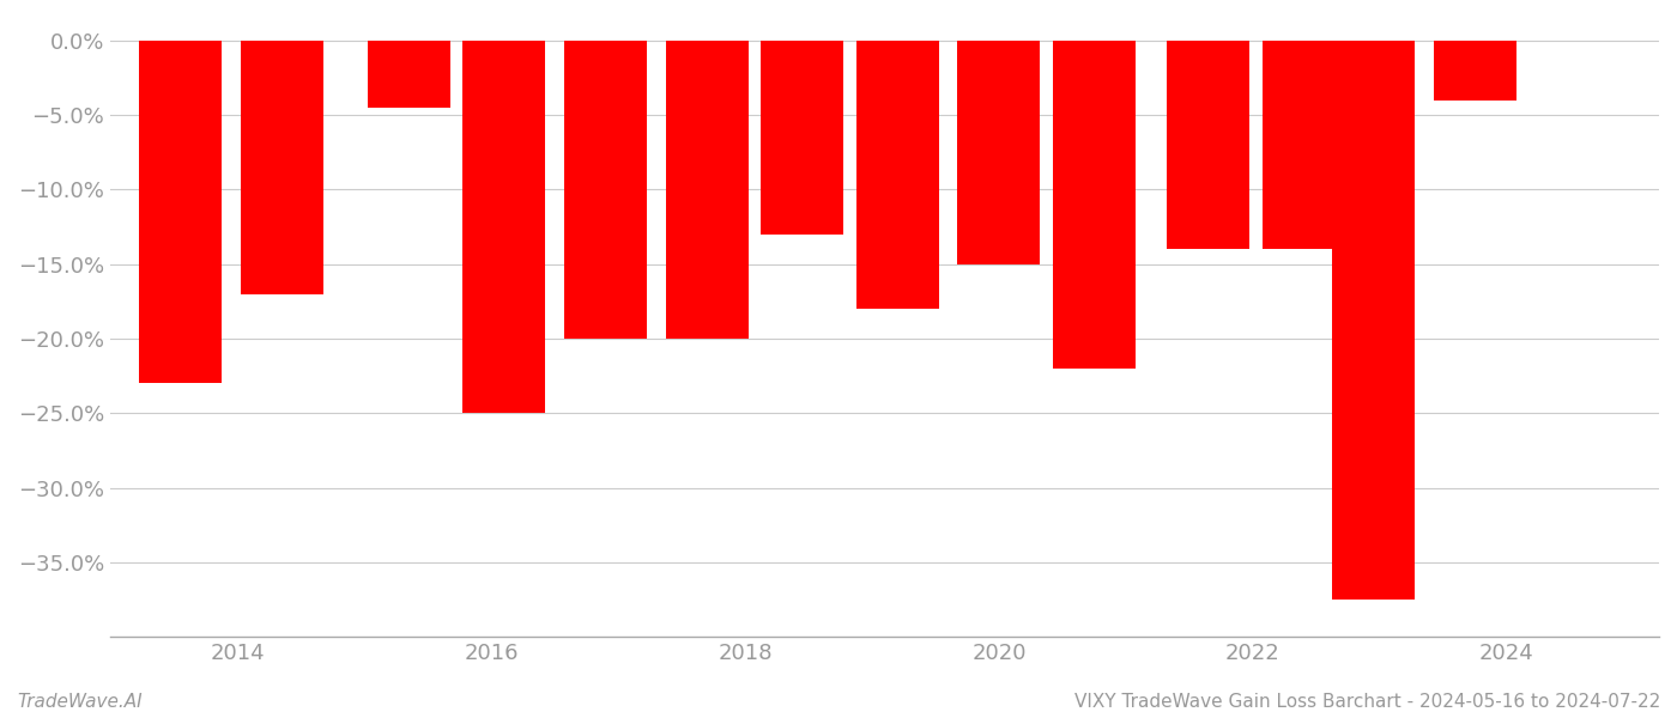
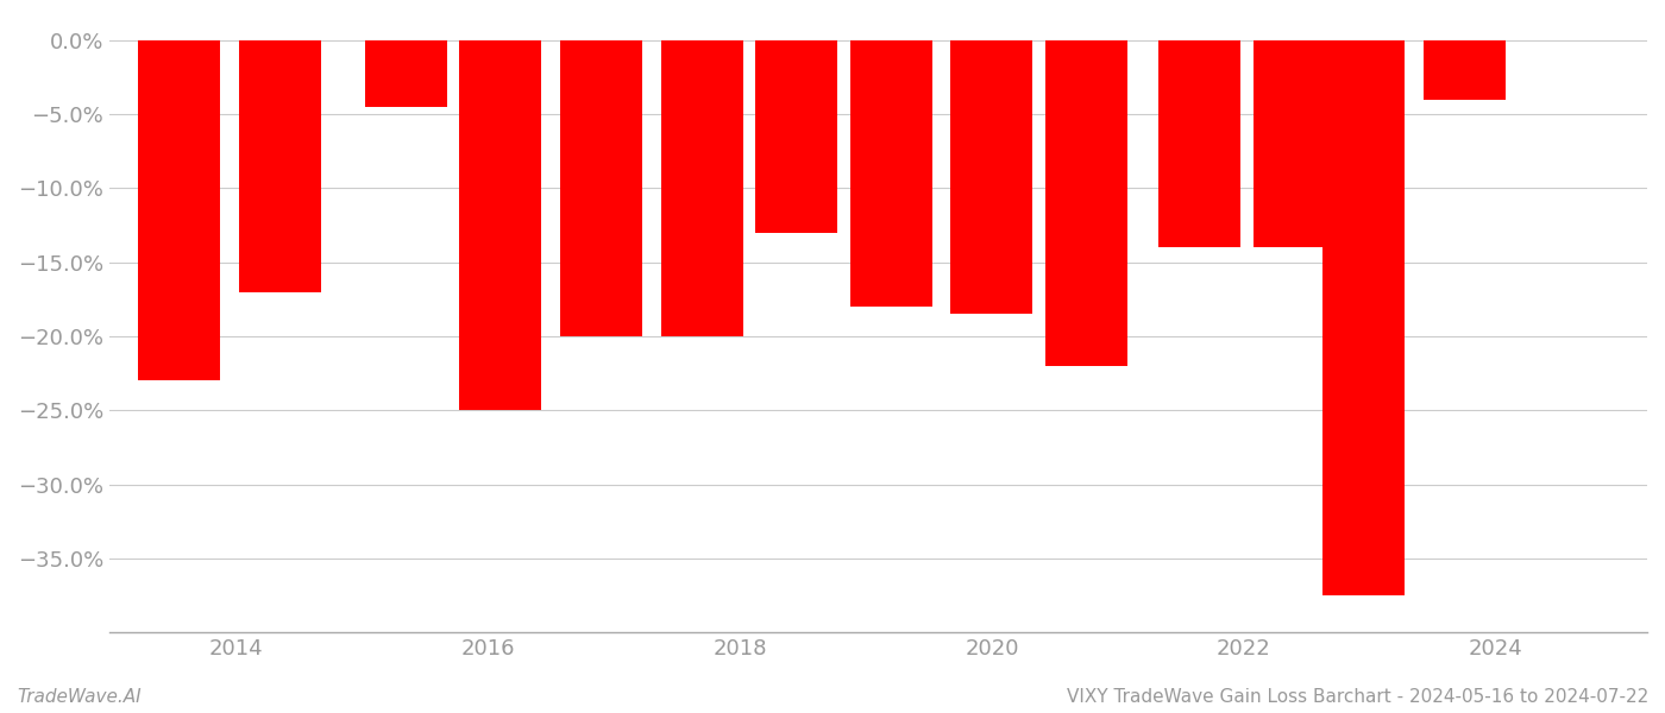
2020: -15.0% -> -18.5%
